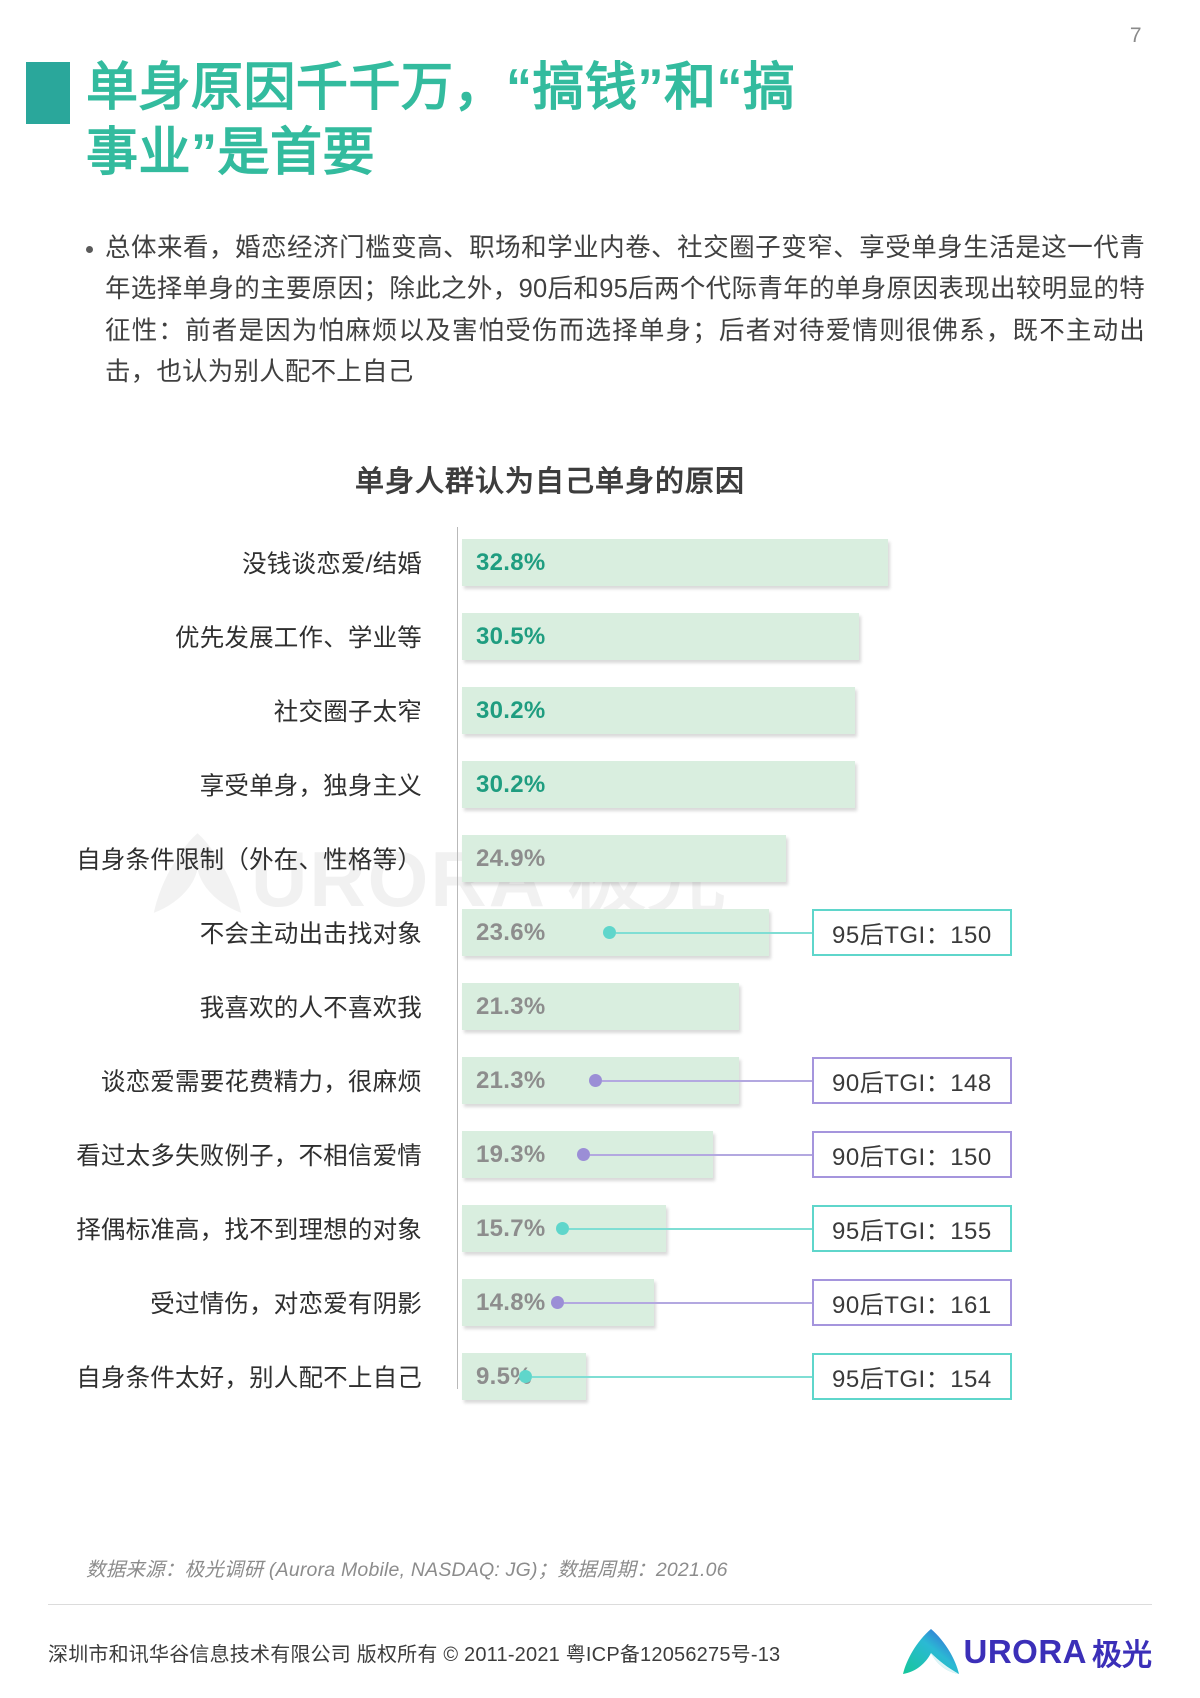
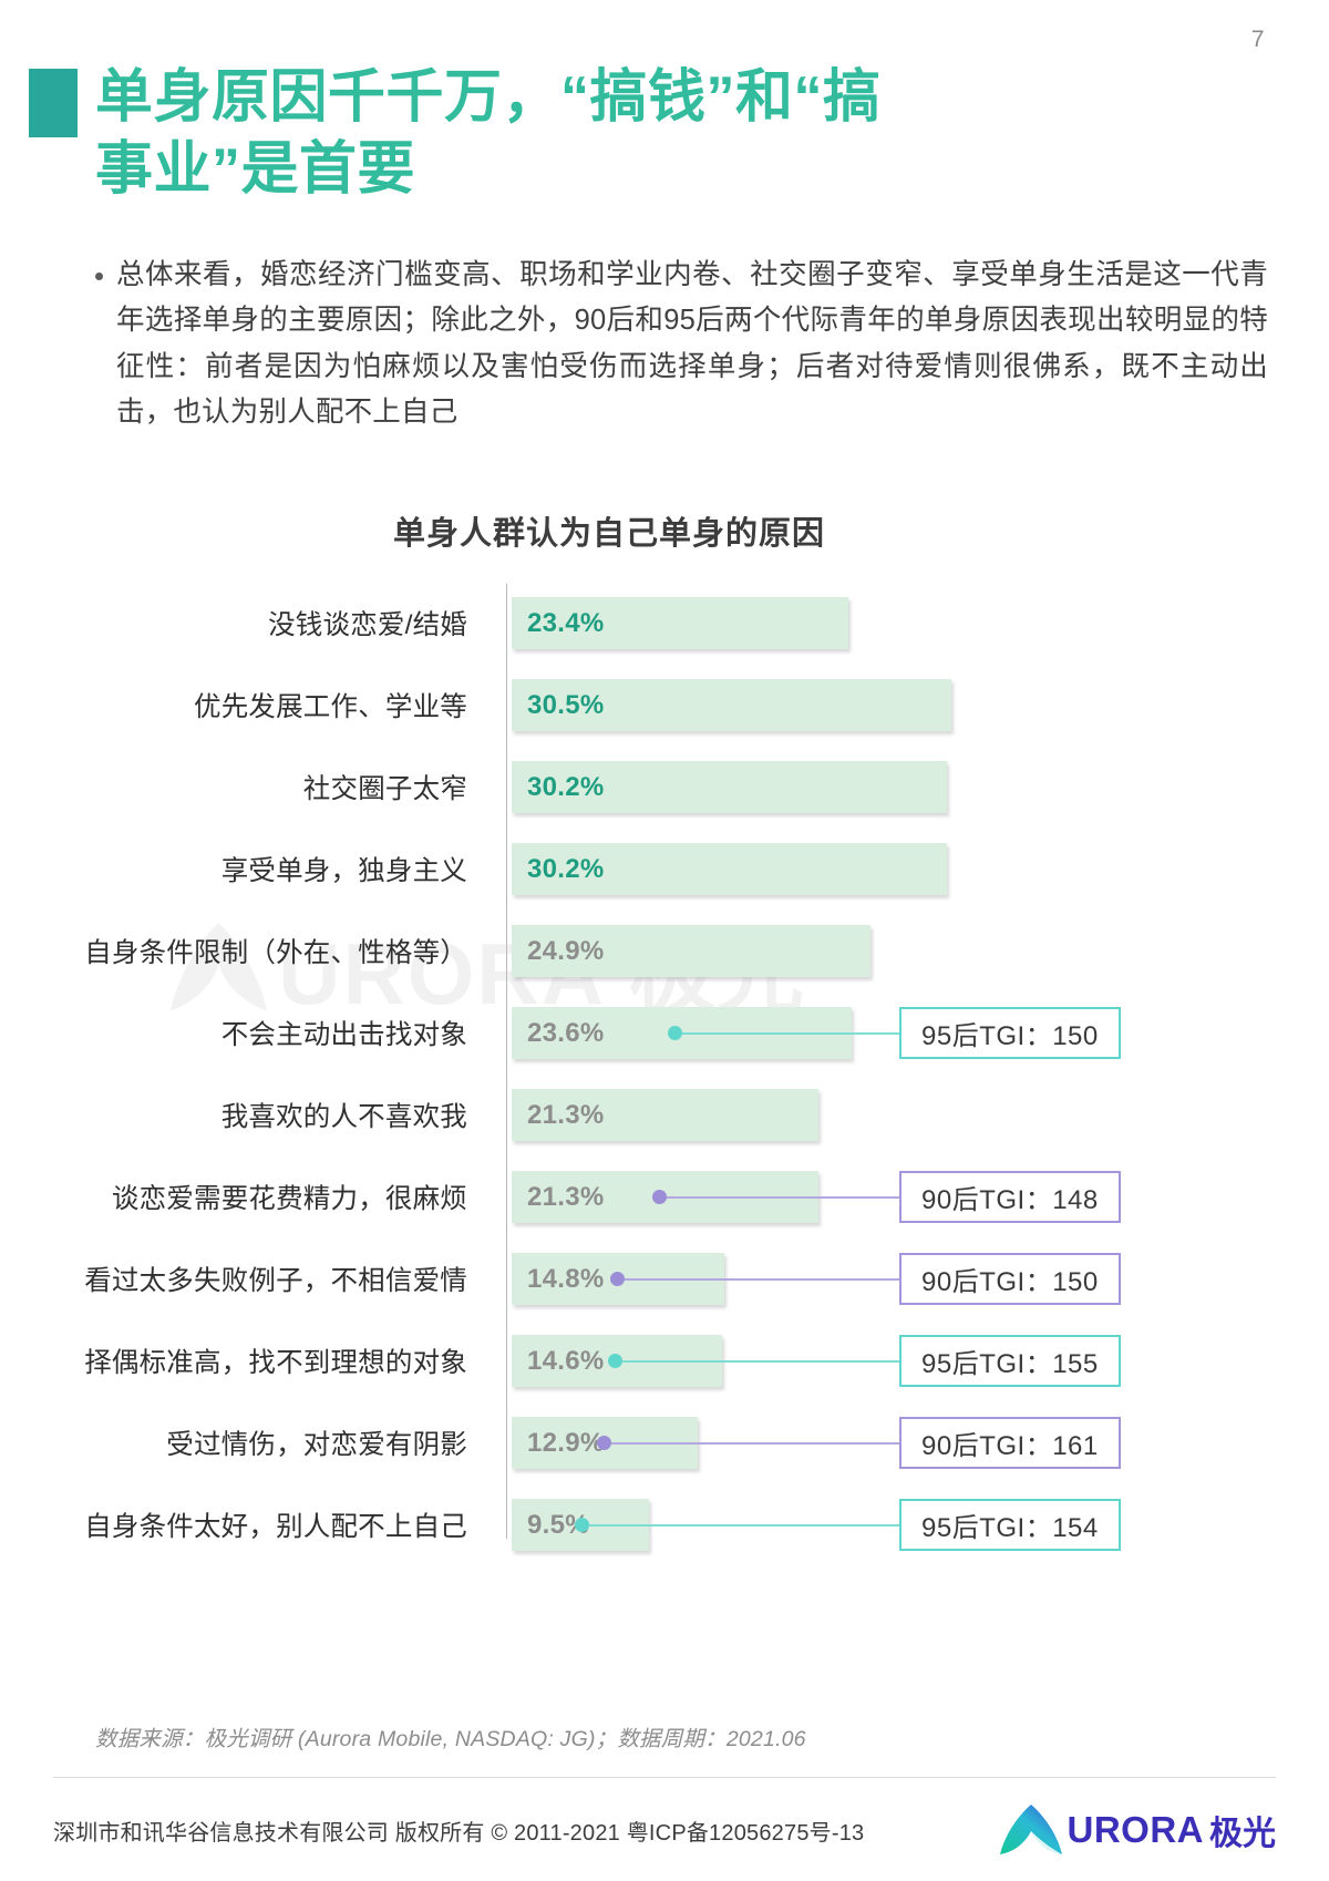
没钱谈恋爱/结婚: 32.8% -> 23.4%
看过太多失败例子，不相信爱情: 19.3% -> 14.8%
择偶标准高，找不到理想的对象: 15.7% -> 14.6%
受过情伤，对恋爱有阴影: 14.8% -> 12.9%
